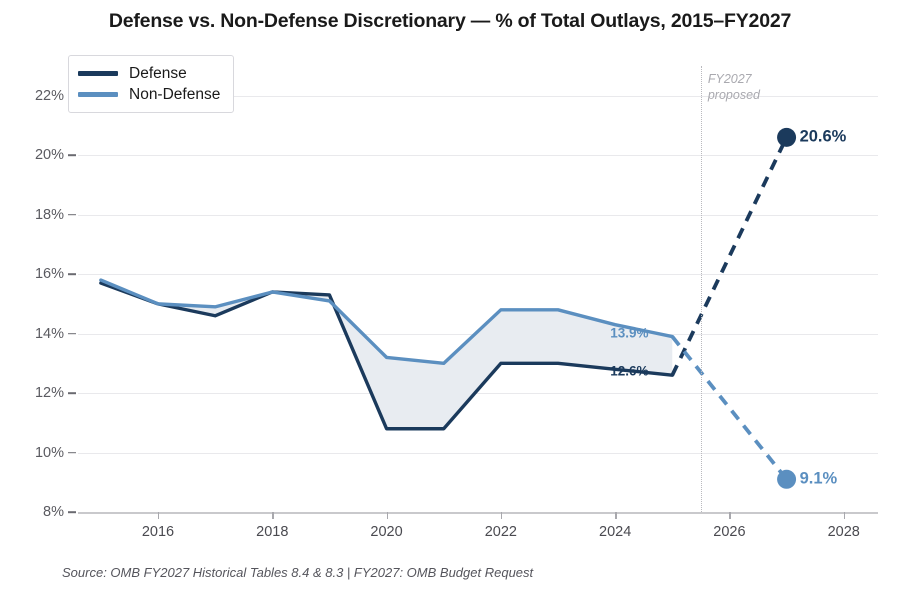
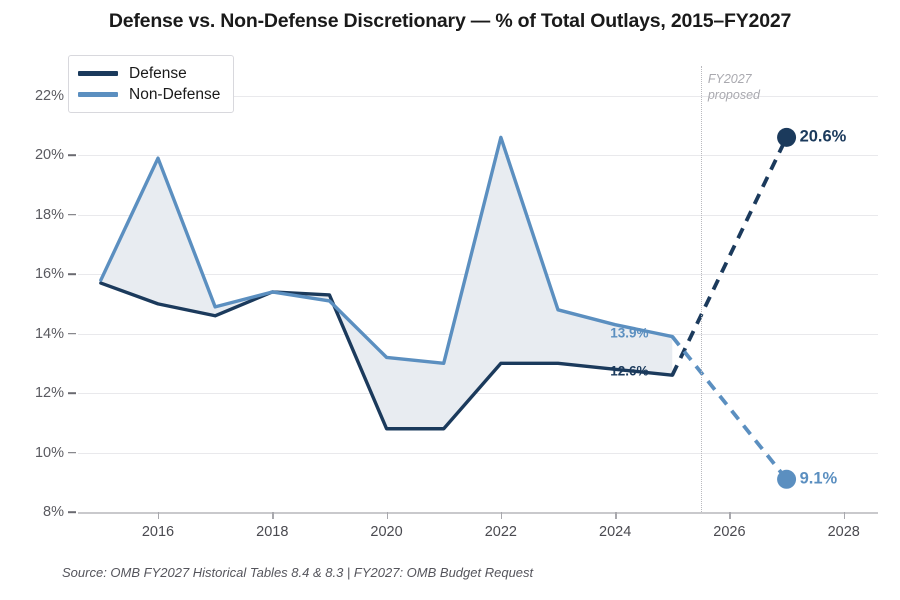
Non-Defense/2016: 15.0% -> 19.9%
Non-Defense/2022: 14.8% -> 20.6%
